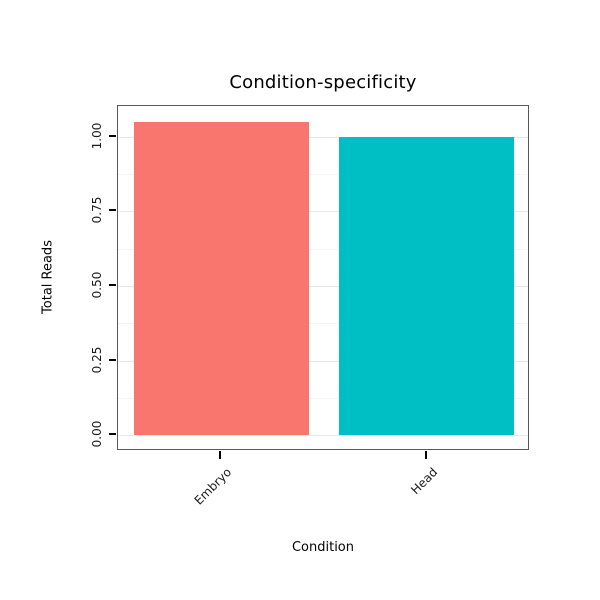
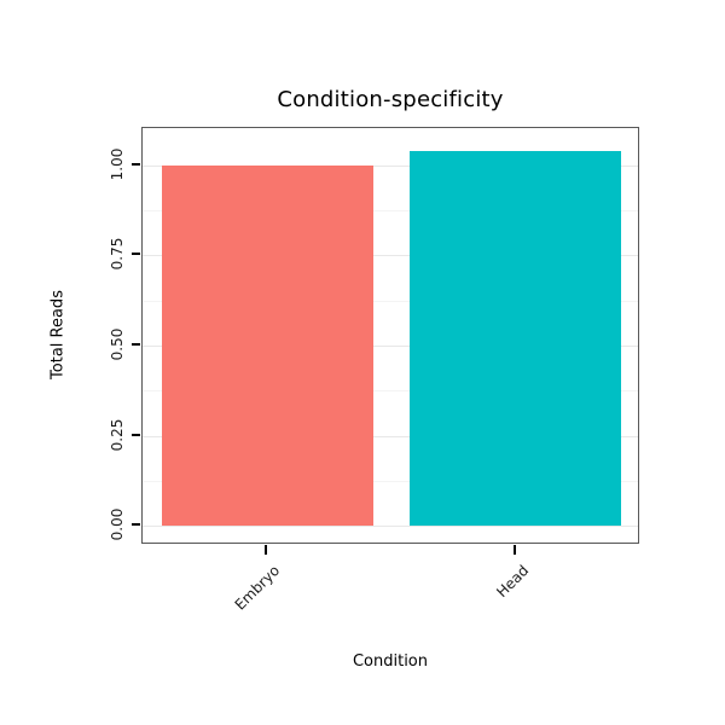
Embryo: 1.05 -> 1.00
Head: 1.00 -> 1.04
